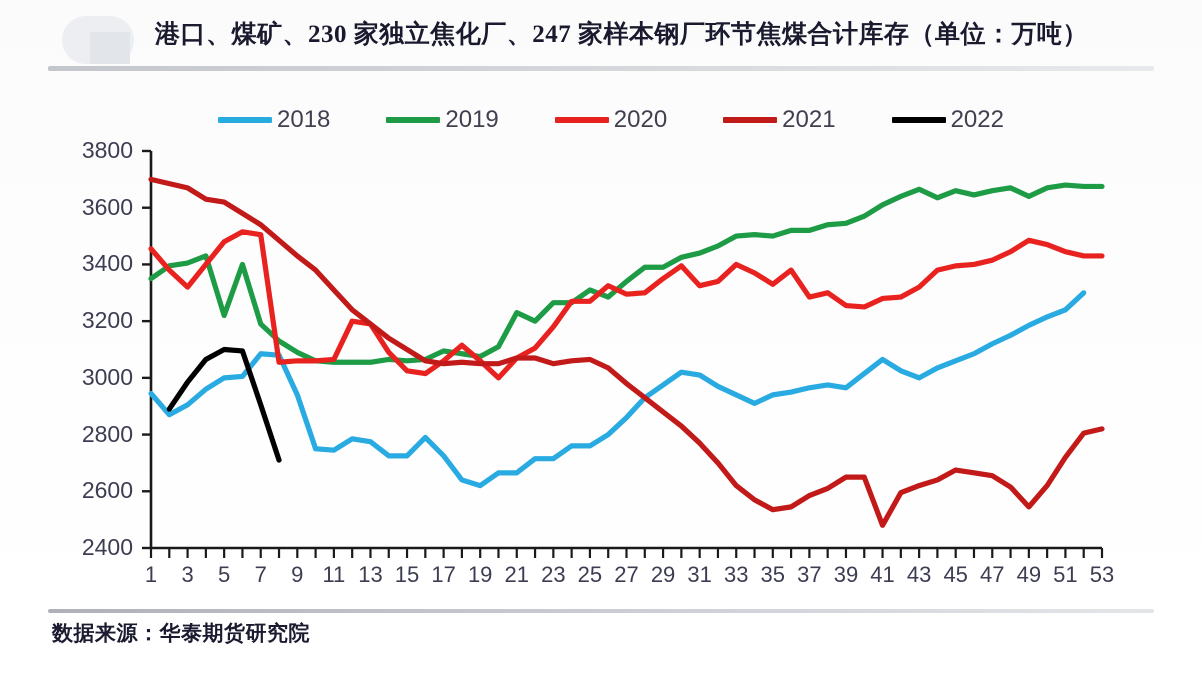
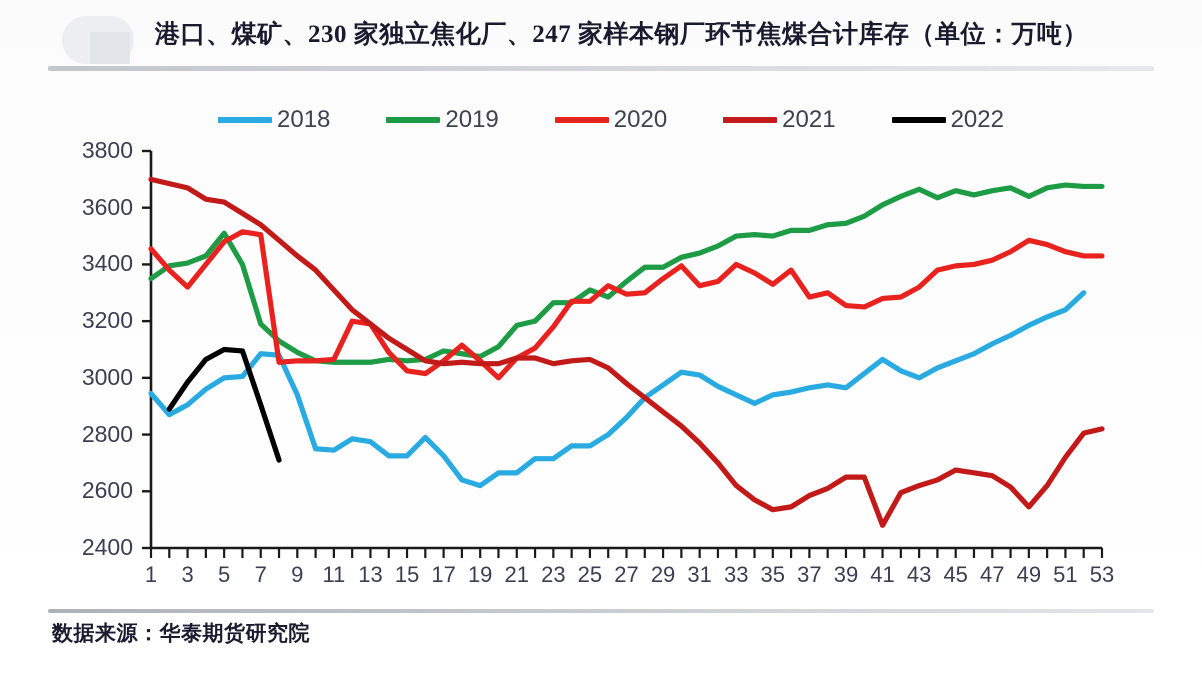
2019/5: 3220 -> 3510
2019/21: 3230 -> 3180
